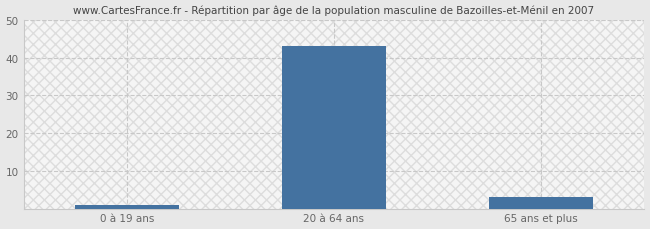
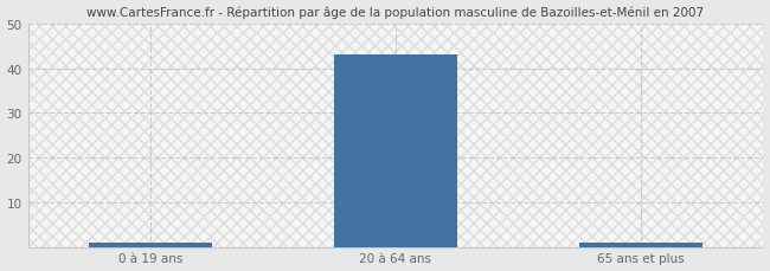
65 ans et plus: 3 -> 1
